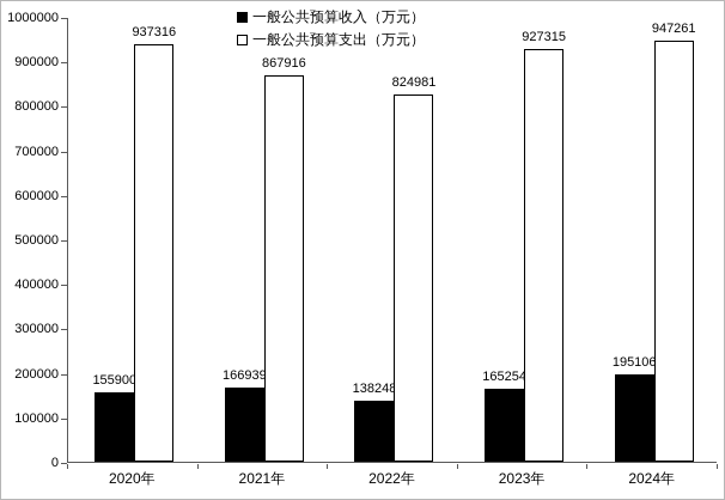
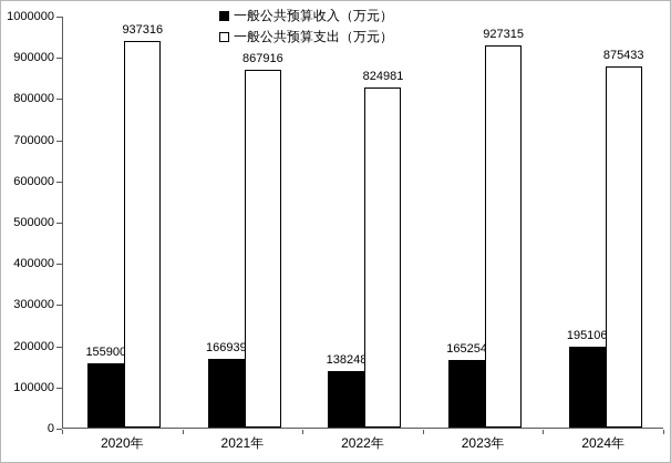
一般公共预算支出（万元）/2024年: 947261 -> 875433
